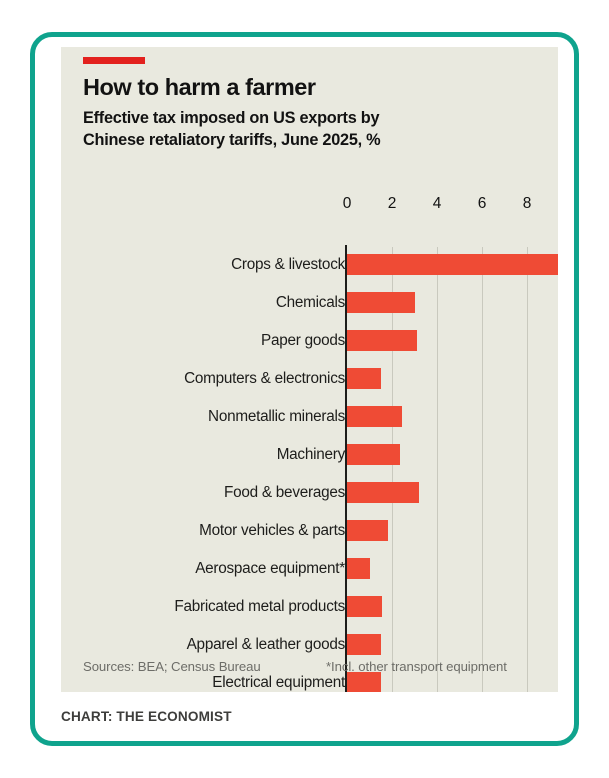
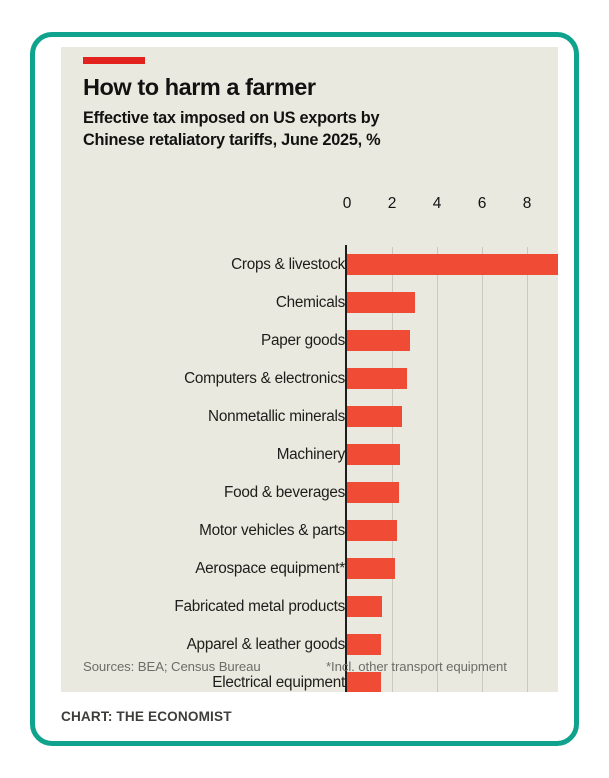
Paper goods: 3.1 -> 2.8
Computers & electronics: 1.5 -> 2.6
Food & beverages: 3.2 -> 2.3
Motor vehicles & parts: 1.8 -> 2.2
Aerospace equipment*: 1.0 -> 2.1
